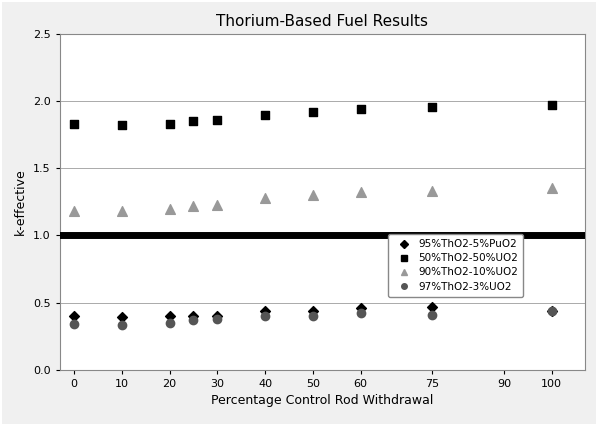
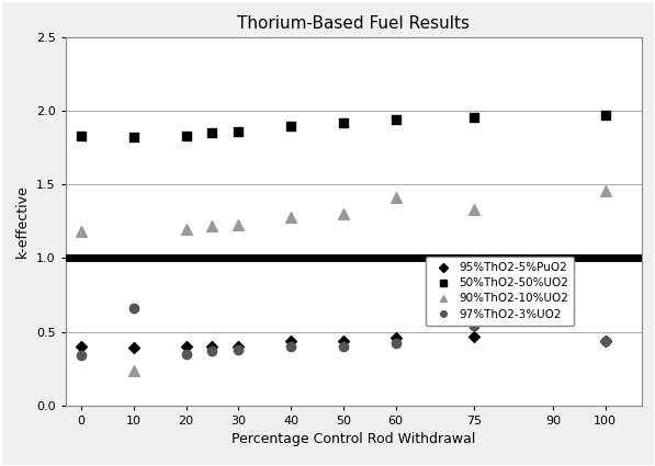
90%ThO2-10%UO2/10: 1.18 -> 0.24
97%ThO2-3%UO2/10: 0.33 -> 0.66
90%ThO2-10%UO2/60: 1.32 -> 1.41
97%ThO2-3%UO2/75: 0.41 -> 0.54
90%ThO2-10%UO2/100: 1.35 -> 1.46
